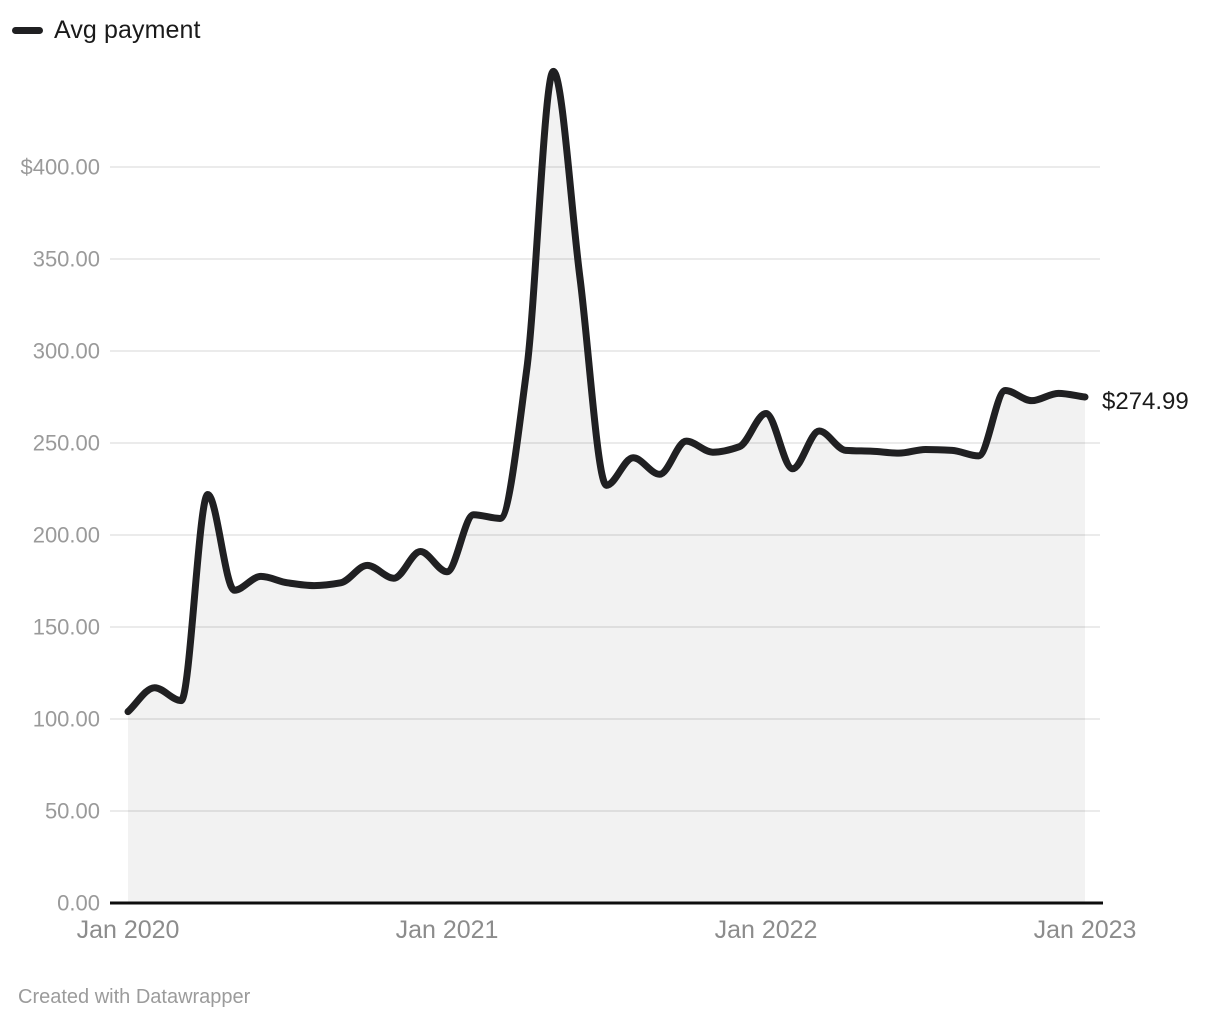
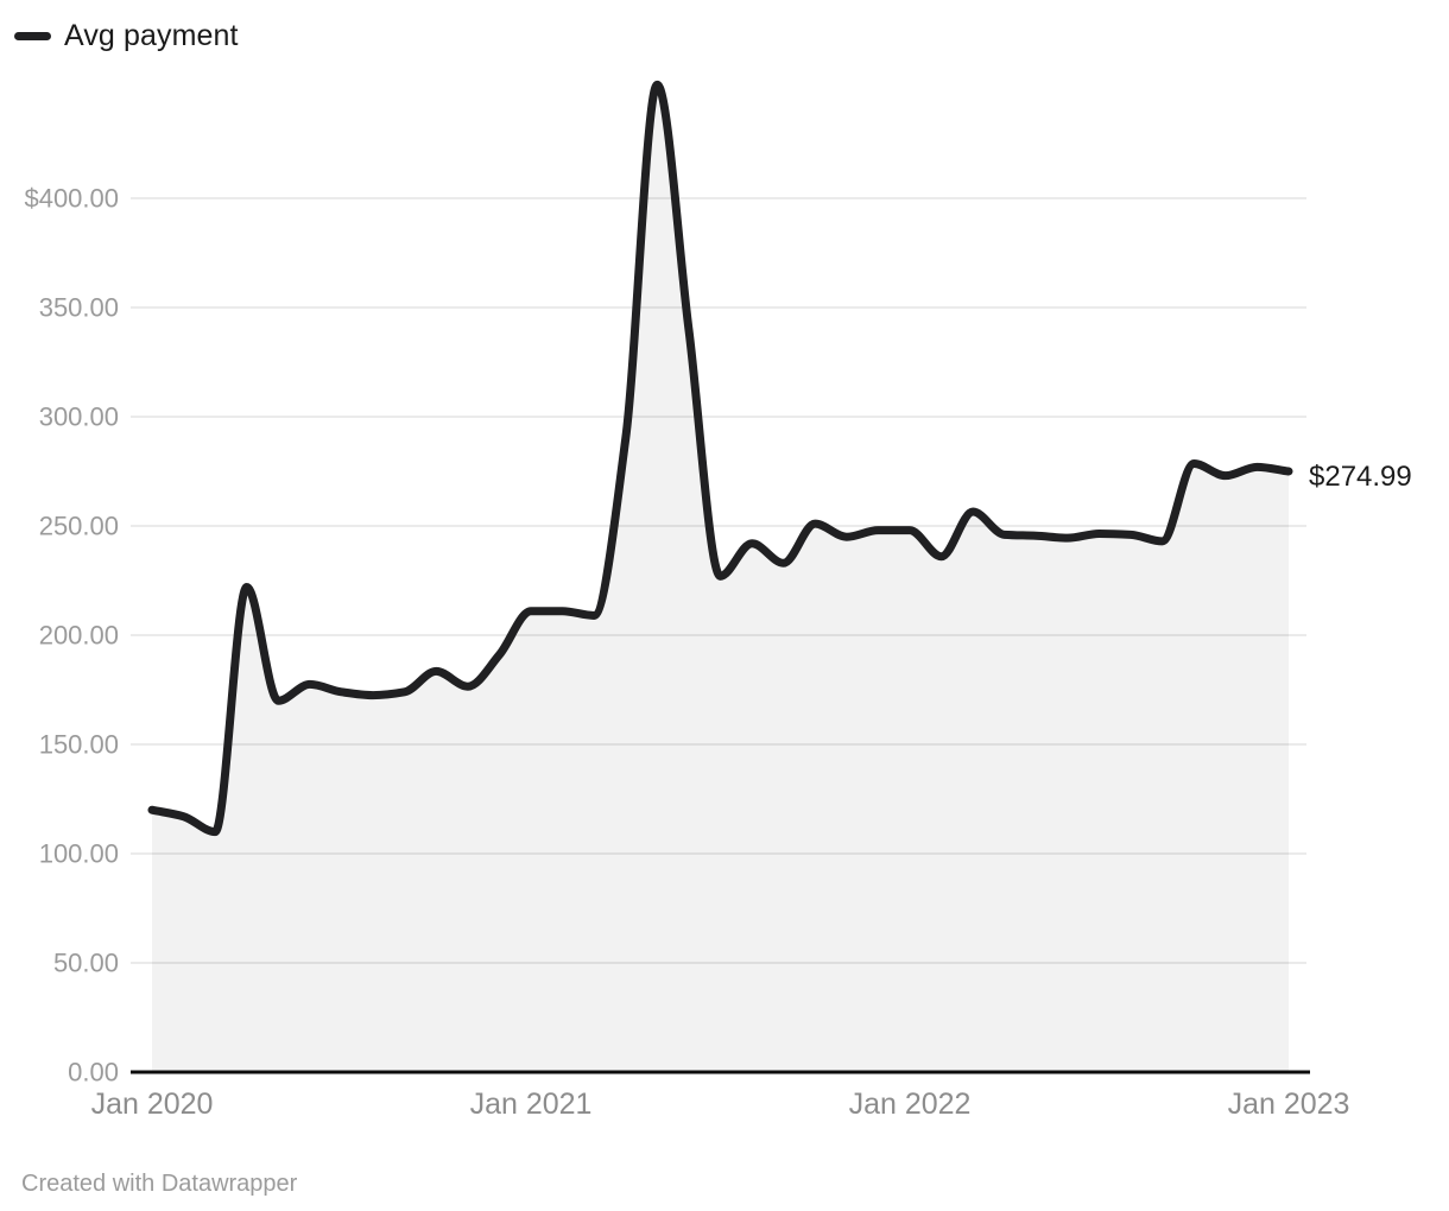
Jan 2020: $104 -> $120
Jan 2021: $180 -> $211
Jan 2022: $266 -> $248
